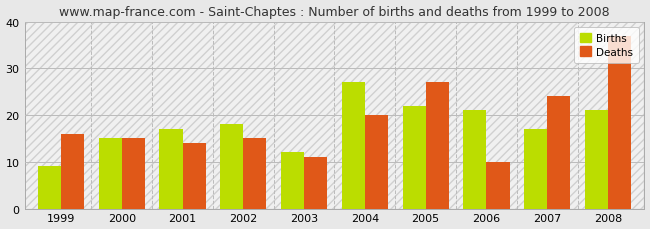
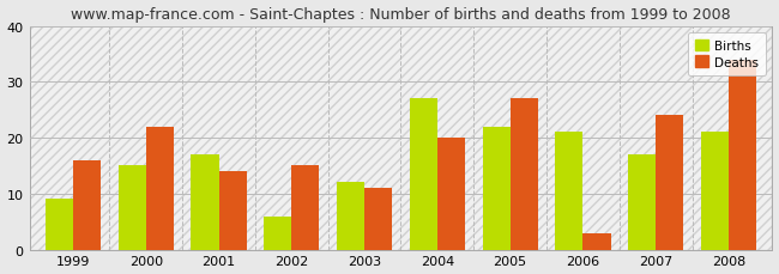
Deaths/2000: 15 -> 22
Births/2002: 18 -> 6
Deaths/2006: 10 -> 3
Deaths/2008: 37 -> 34
